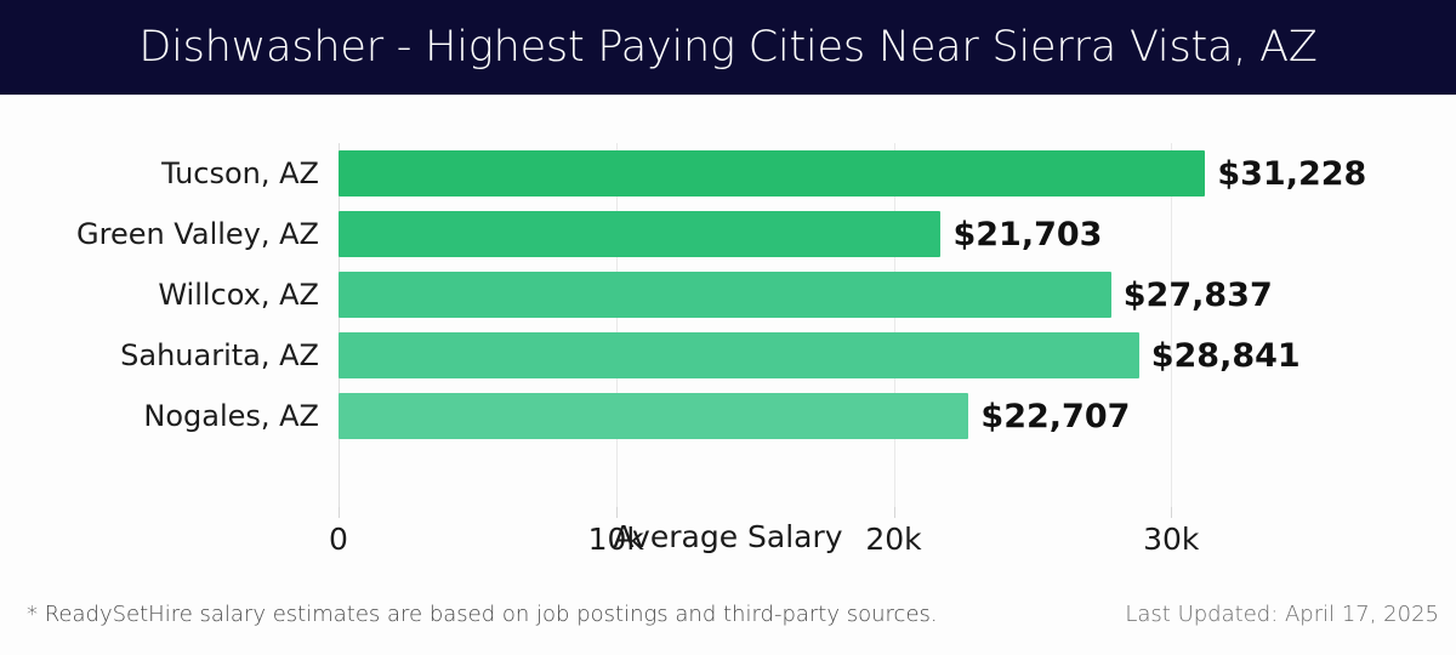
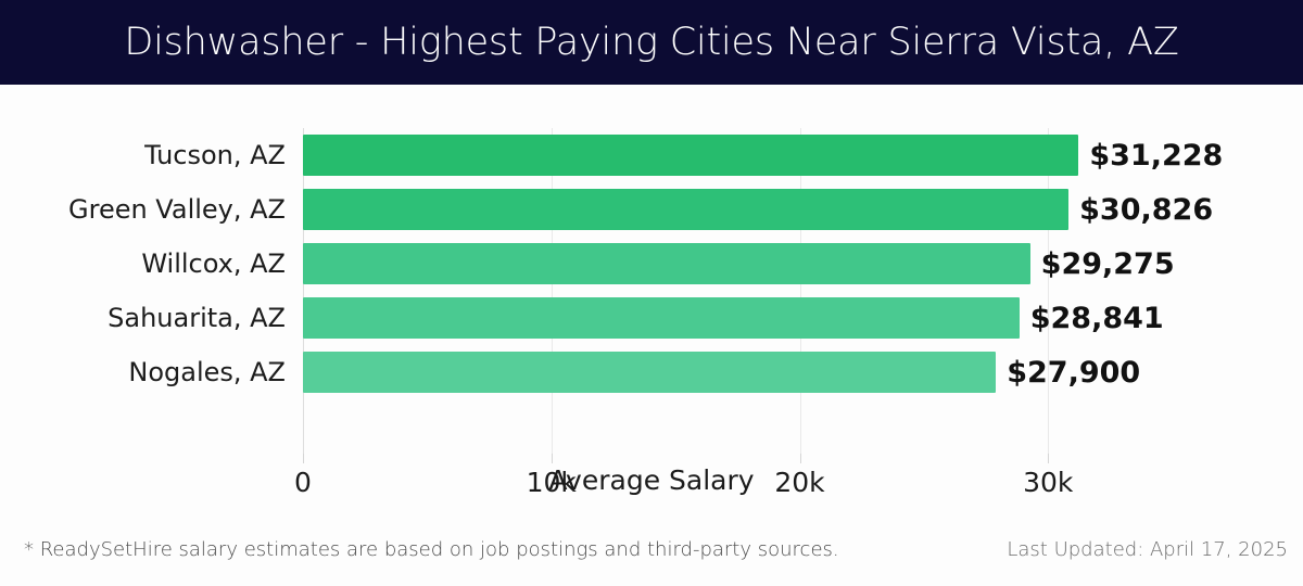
Green Valley, AZ: $21,703 -> $30,826
Willcox, AZ: $27,837 -> $29,275
Nogales, AZ: $22,707 -> $27,900
